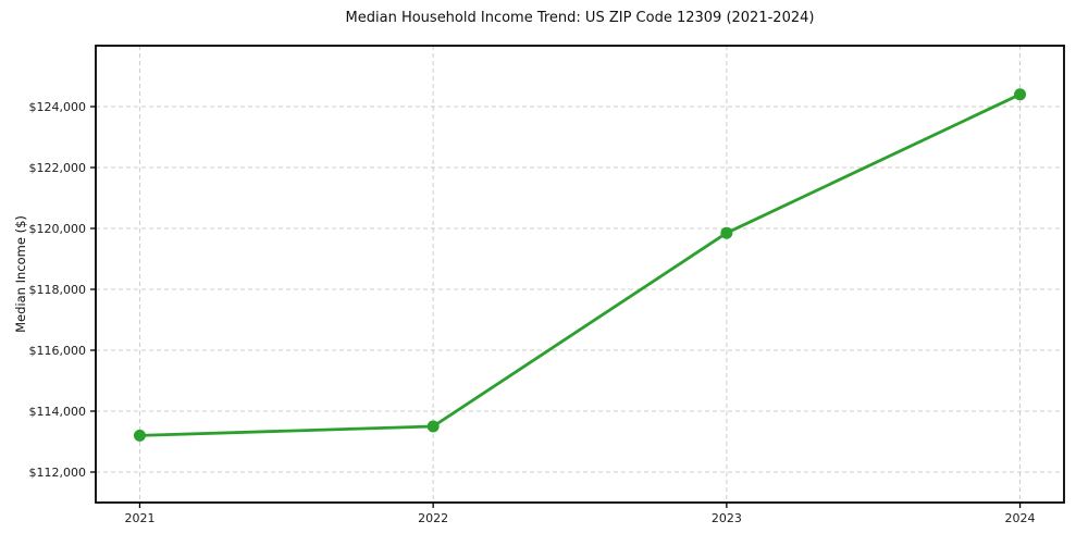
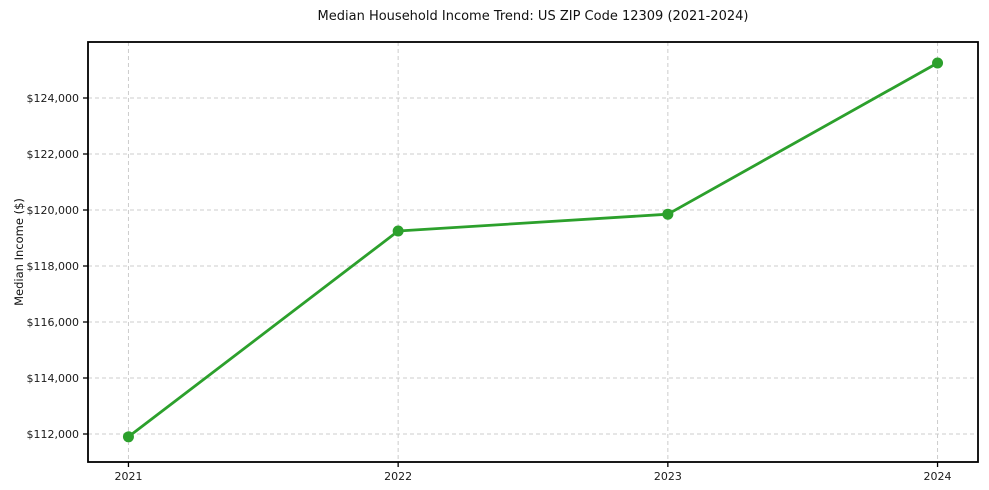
2021: $113200 -> $111900
2022: $113500 -> $119200
2024: $124400 -> $125200
